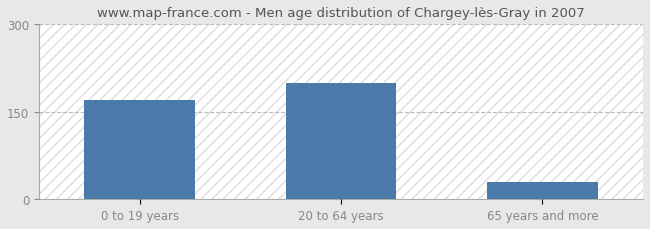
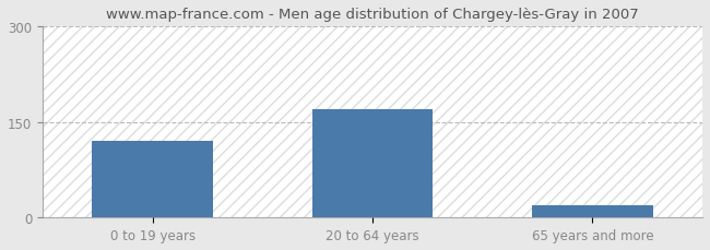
0 to 19 years: 170 -> 120
20 to 64 years: 200 -> 170
65 years and more: 30 -> 20
